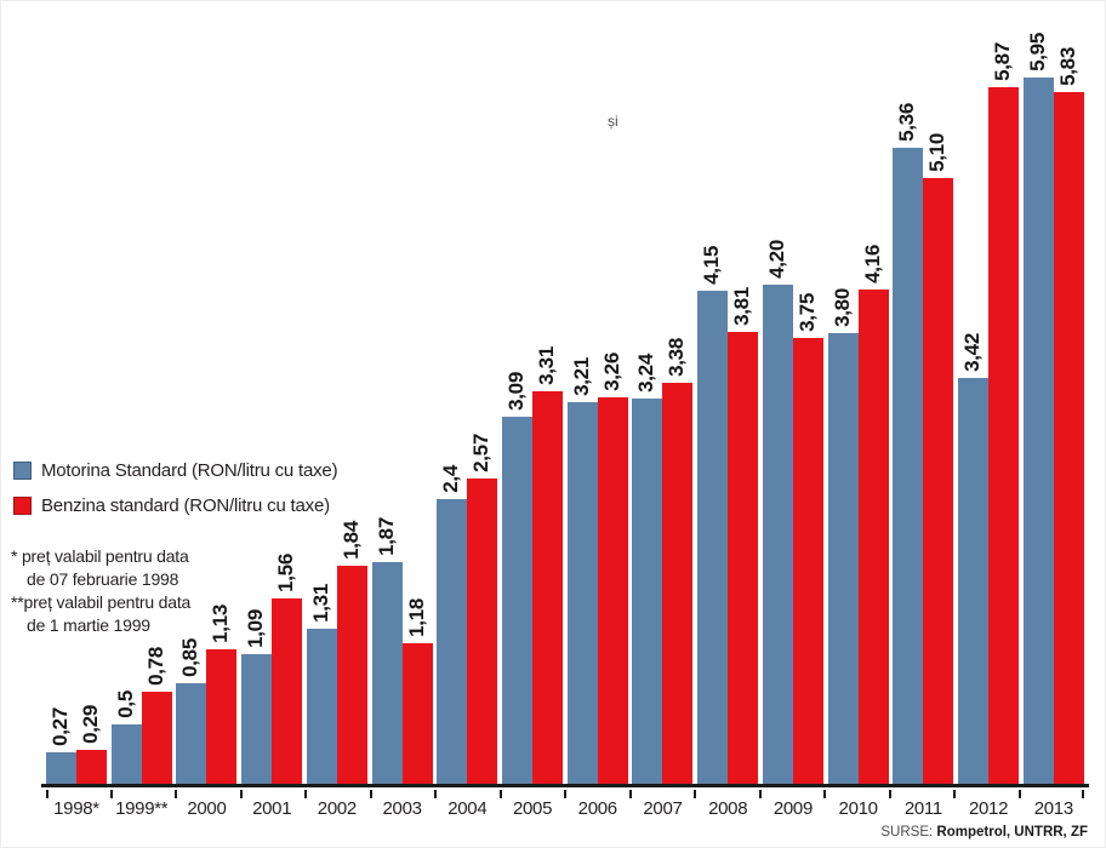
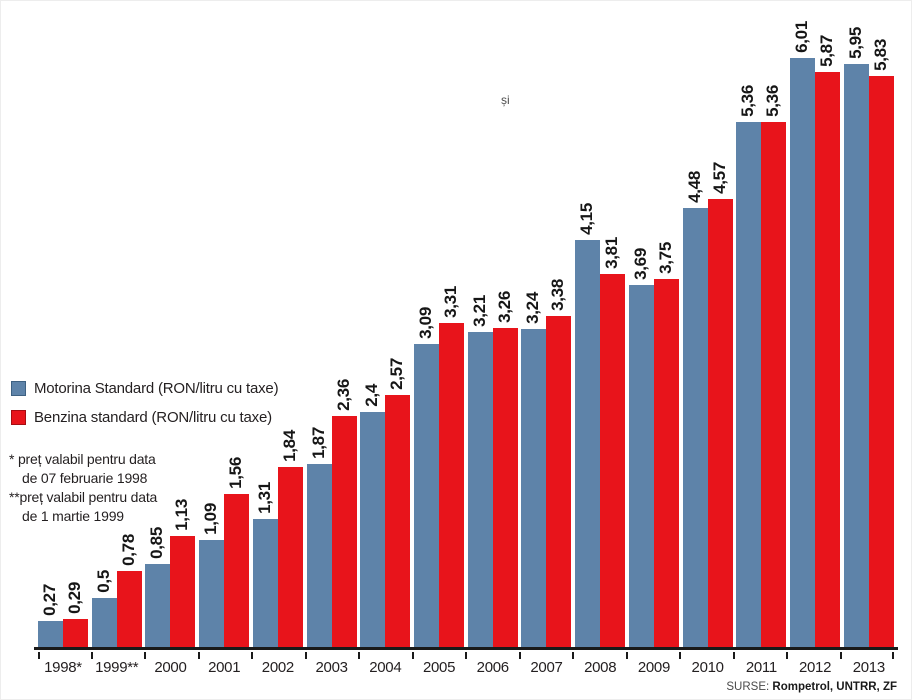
Benzina standard (RON/litru cu taxe)/2003: 1,18 -> 2,36
Motorina Standard (RON/litru cu taxe)/2009: 4,20 -> 3,69
Motorina Standard (RON/litru cu taxe)/2010: 3,80 -> 4,48
Benzina standard (RON/litru cu taxe)/2010: 4,16 -> 4,57
Benzina standard (RON/litru cu taxe)/2011: 5,10 -> 5,36
Motorina Standard (RON/litru cu taxe)/2012: 3,42 -> 6,01
